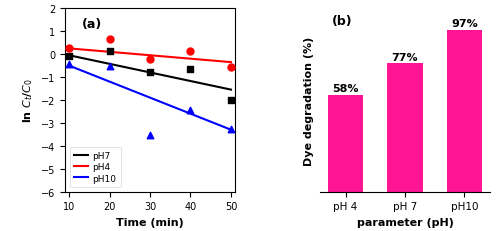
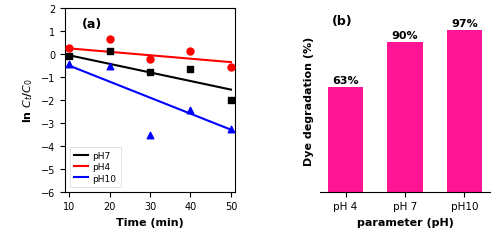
pH 4: 58% -> 63%
pH 7: 77% -> 90%
